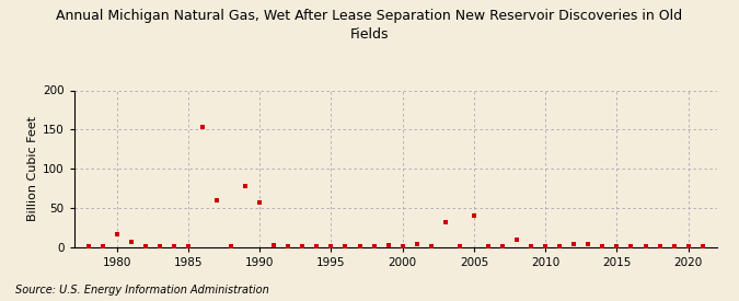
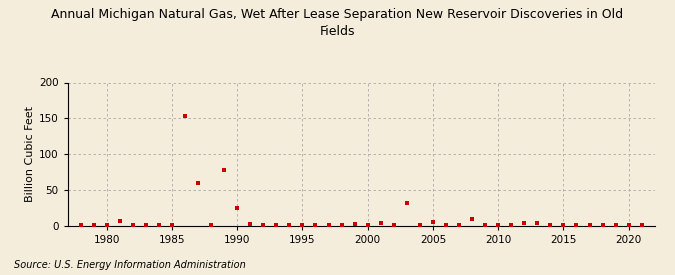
1980: 16 -> 0
1990: 56 -> 24
2005: 40 -> 5
